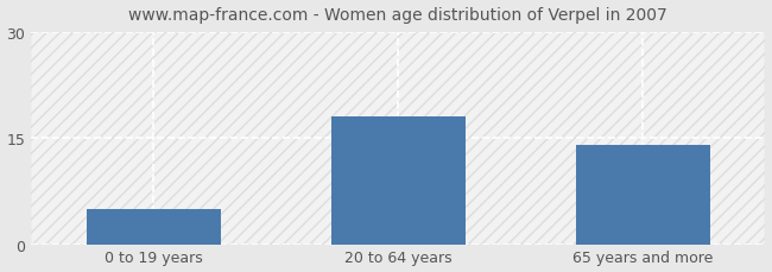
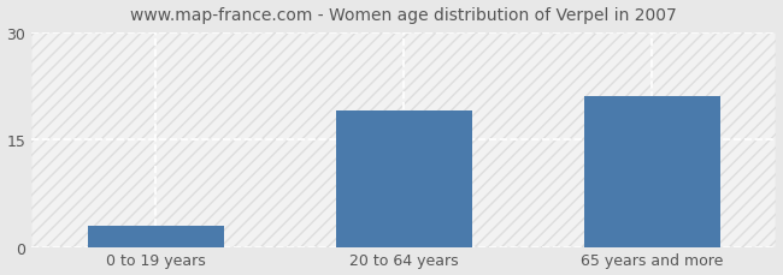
0 to 19 years: 5 -> 3
20 to 64 years: 18 -> 19
65 years and more: 14 -> 21
